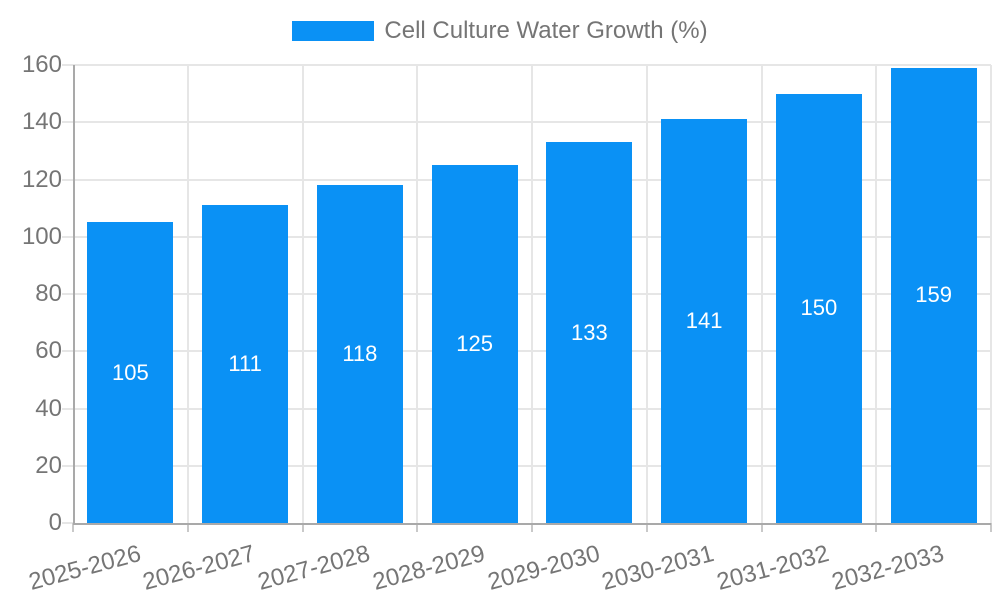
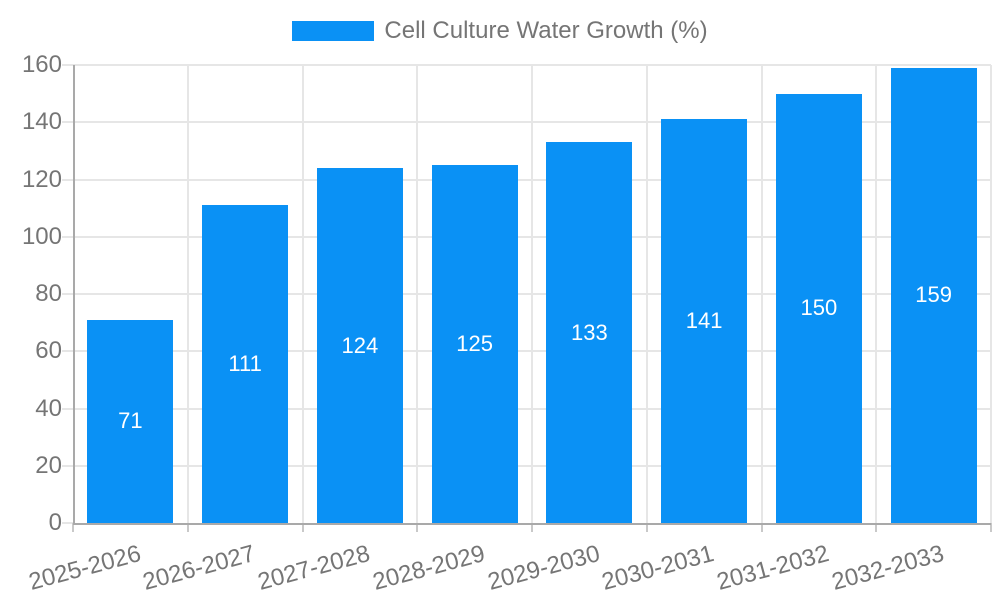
2025-2026: 105 -> 71
2027-2028: 118 -> 124
